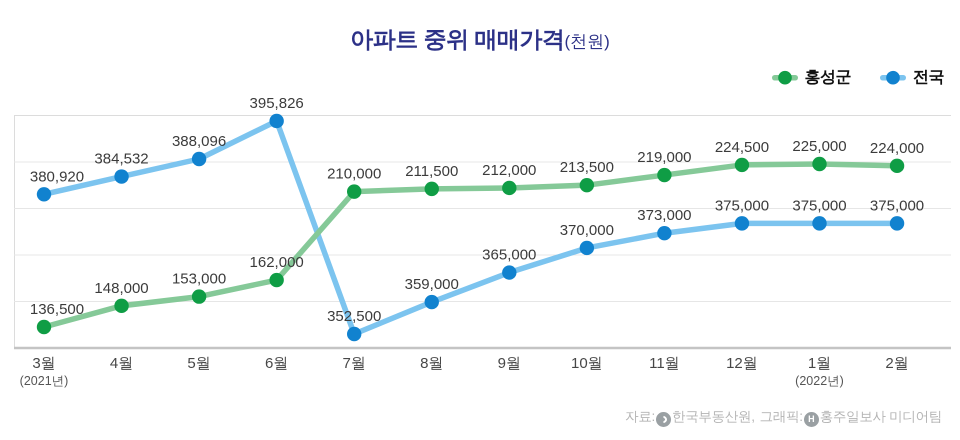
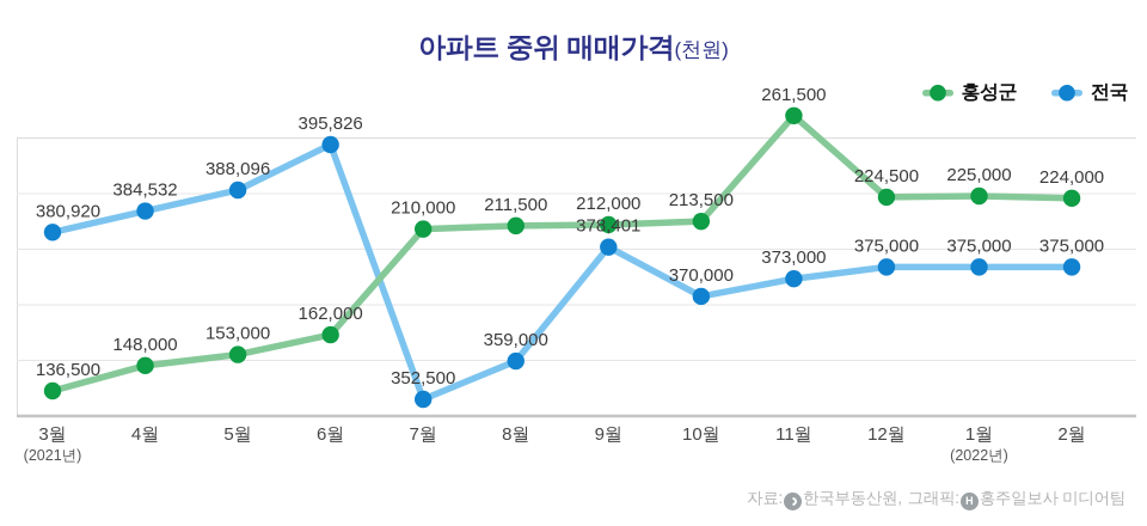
전국/9월: 365,000 -> 378,401
홍성군/11월: 219,000 -> 261,500
